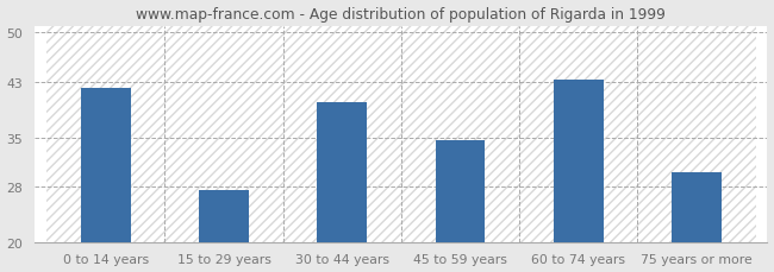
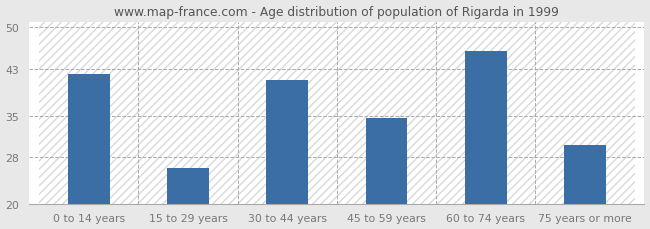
15 to 29 years: 27.4 -> 26.0
30 to 44 years: 40.0 -> 41.0
60 to 74 years: 43.2 -> 46.0
